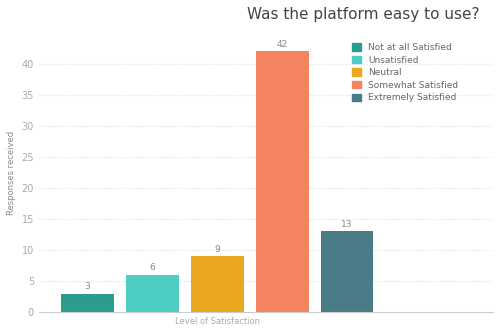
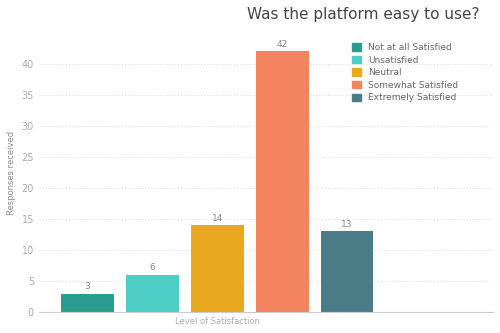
Level of Satisfaction: 9 -> 14
